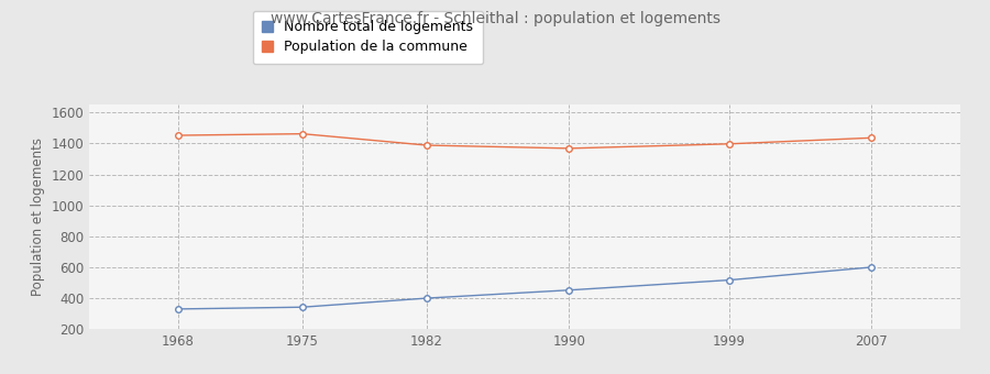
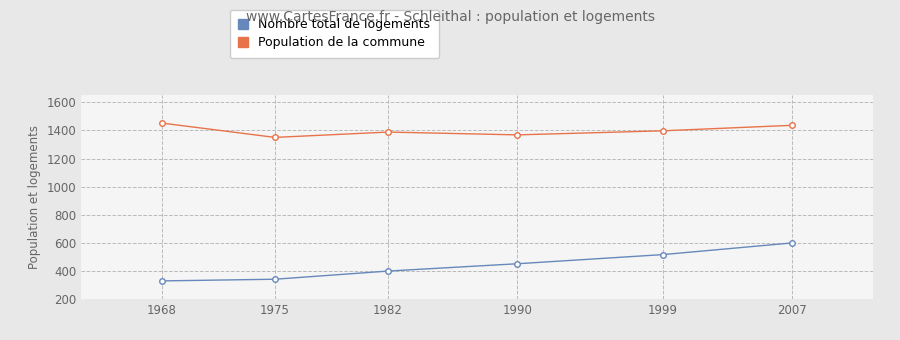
Population de la commune/1975: 1460 -> 1350
